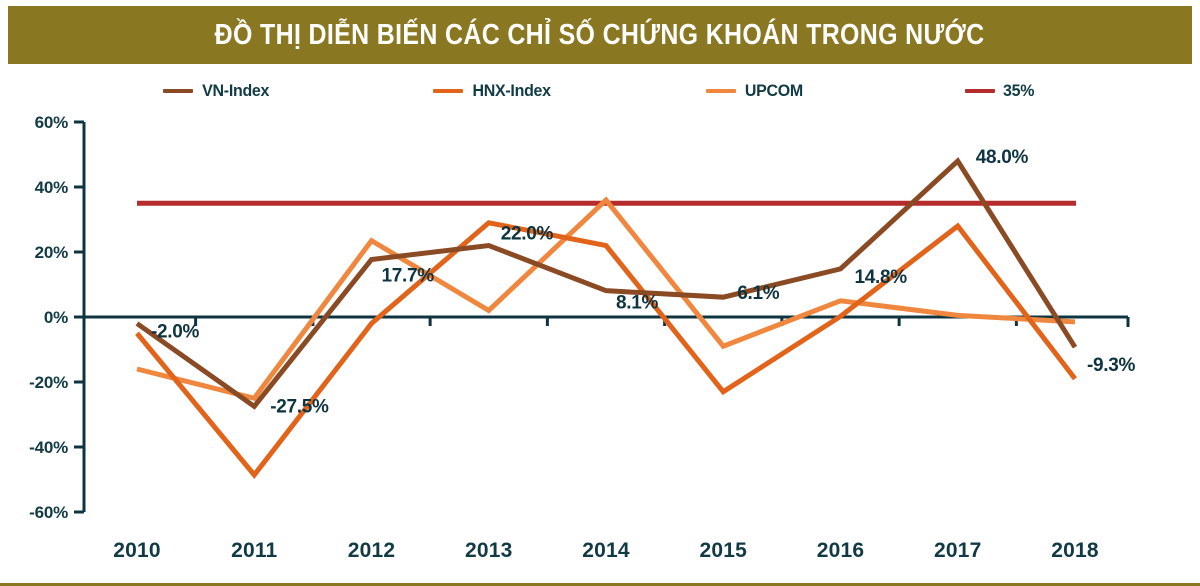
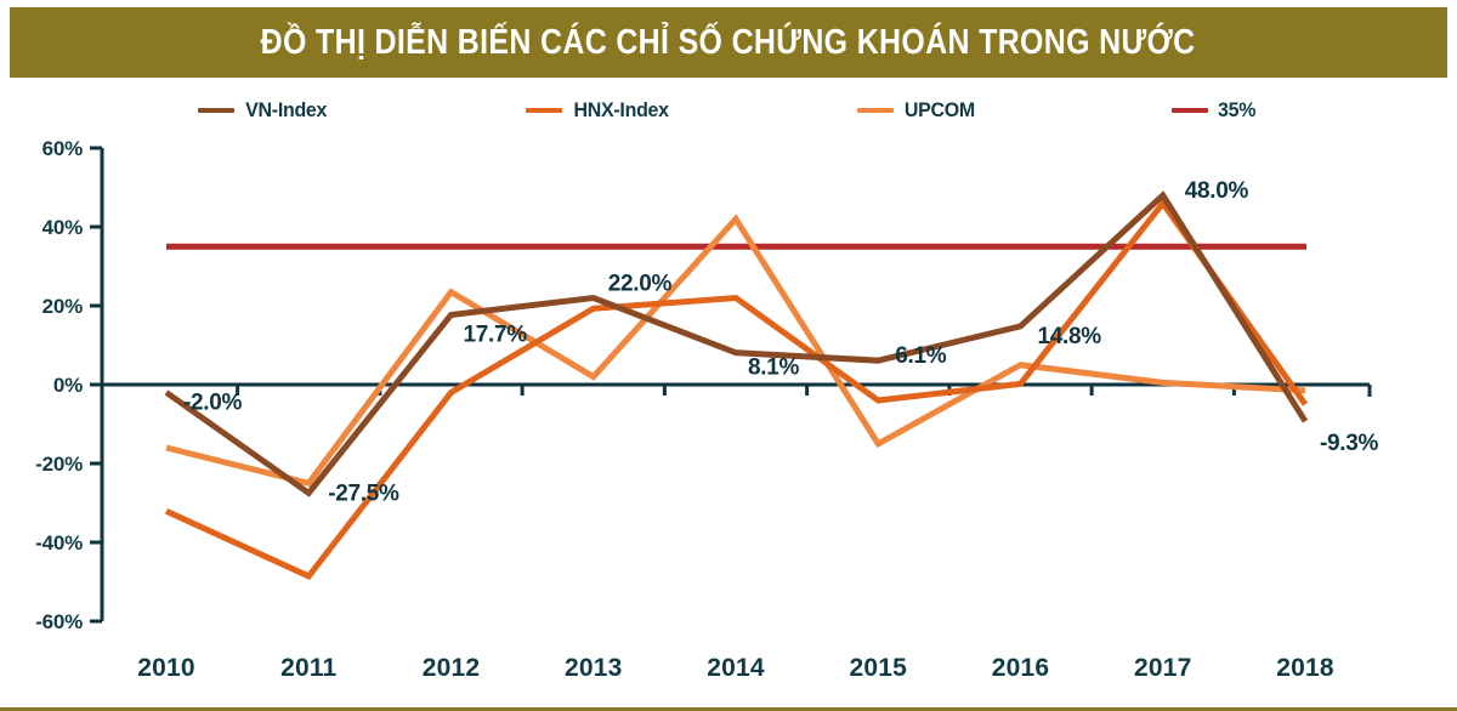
HNX-Index/2010: -5% -> -32%
HNX-Index/2013: 29% -> 19%
UPCOM/2014: 36% -> 42%
HNX-Index/2015: -23% -> -4%
UPCOM/2015: -9% -> -15%
HNX-Index/2017: 28% -> 46%
HNX-Index/2018: -19% -> -5%
